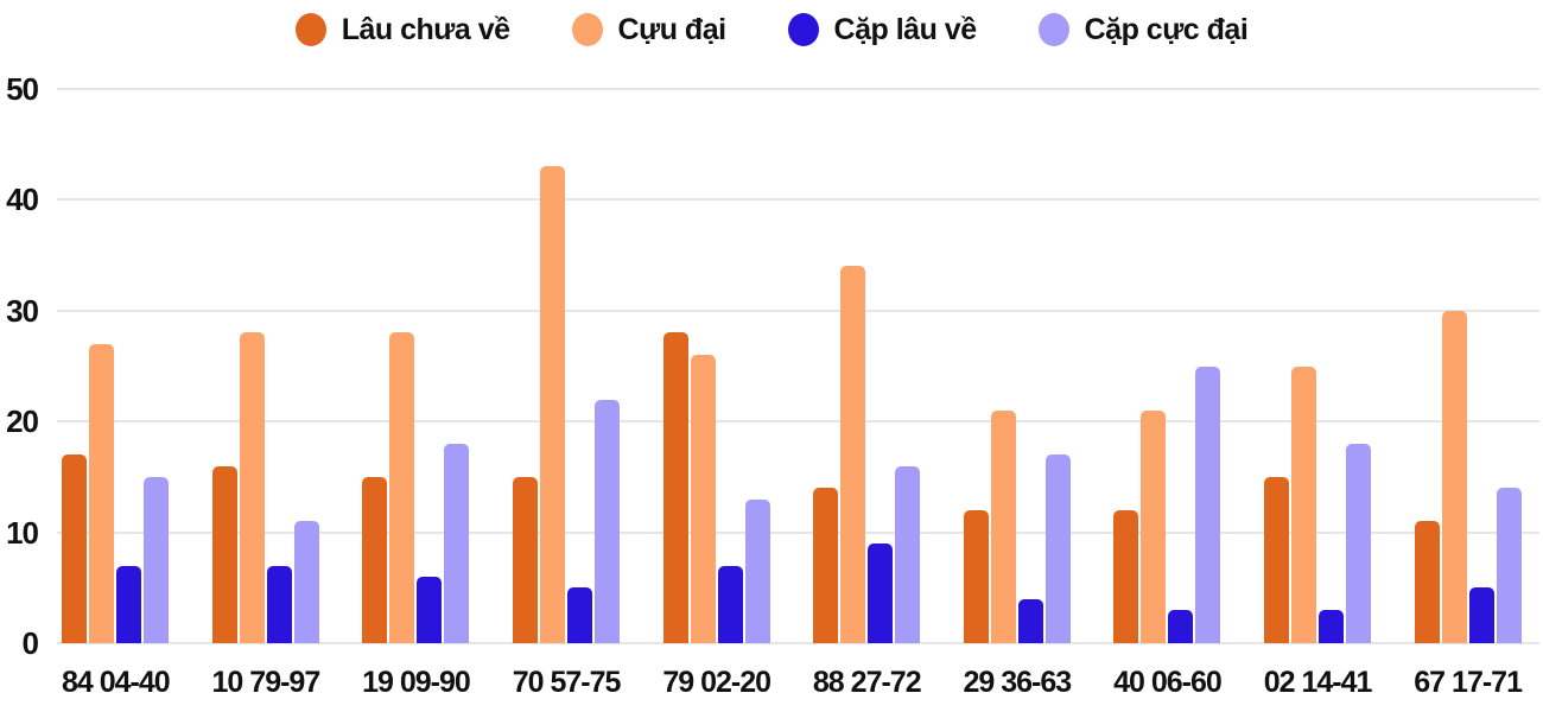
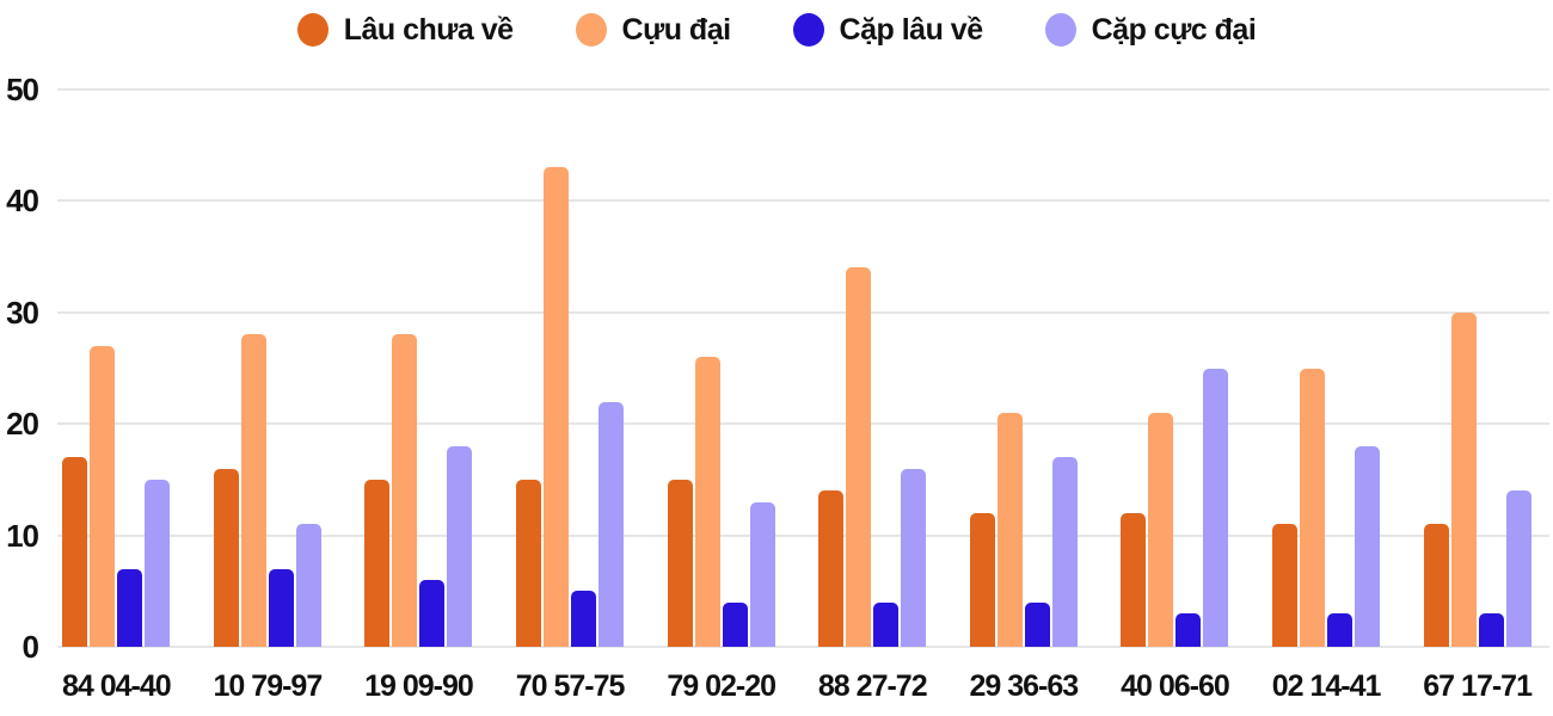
Lâu chưa về/79 02-20: 28 -> 15
Cặp lâu về/79 02-20: 7 -> 4
Cặp lâu về/88 27-72: 9 -> 4
Lâu chưa về/02 14-41: 15 -> 11
Cặp lâu về/67 17-71: 5 -> 3
